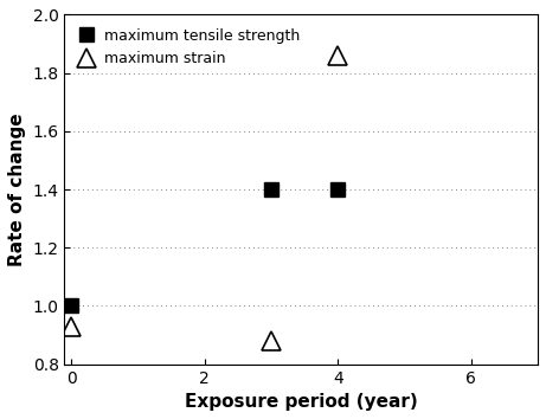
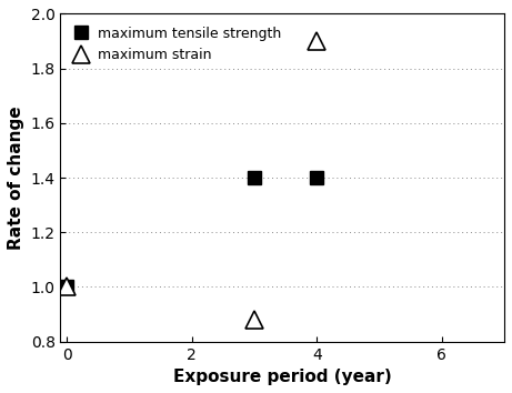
maximum strain/0: 0.93 -> 1.00
maximum strain/4: 1.86 -> 1.90
